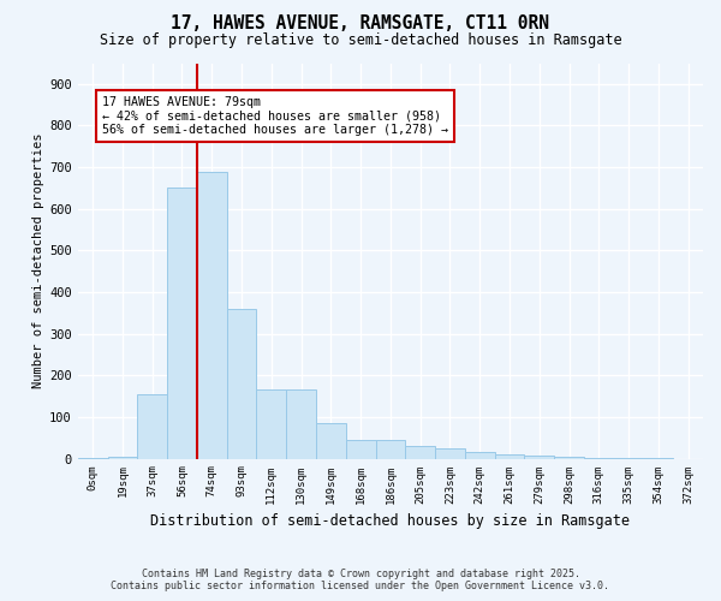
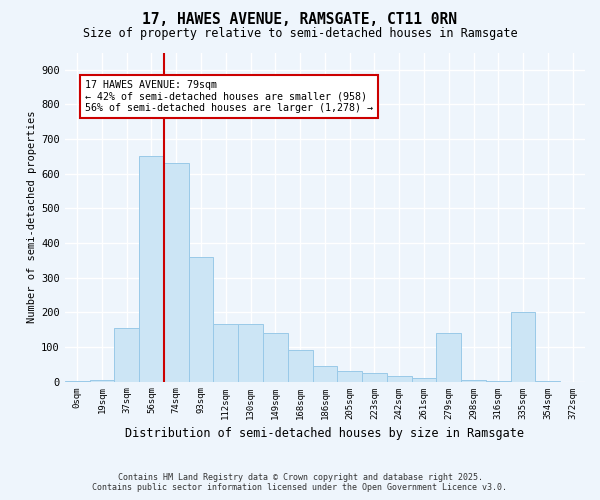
74sqm: 690 -> 630
149sqm: 85 -> 140
168sqm: 45 -> 90
279sqm: 8 -> 140
335sqm: 2 -> 200
